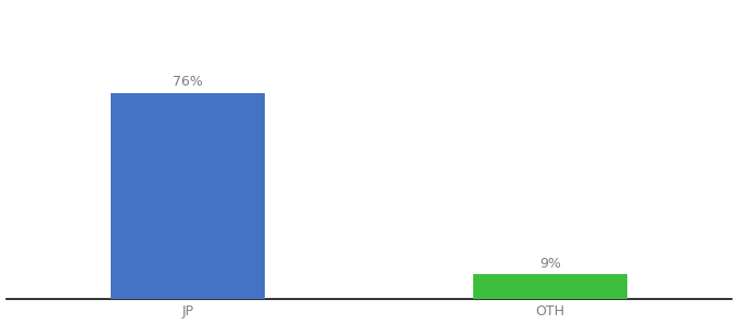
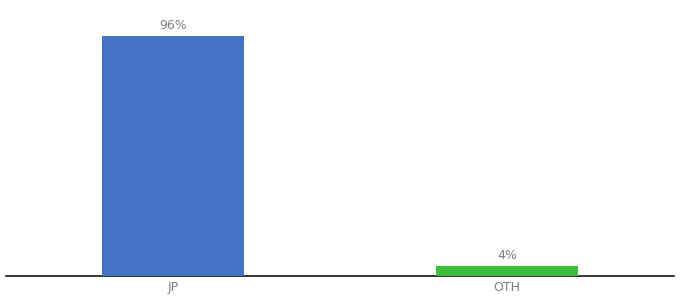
JP: 76% -> 96%
OTH: 9% -> 4%
